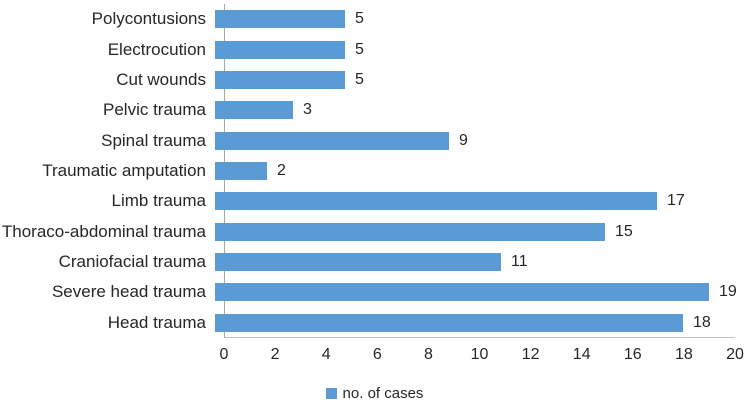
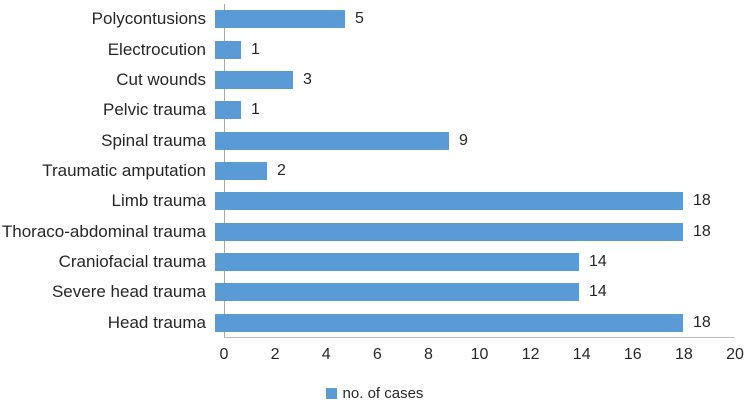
Electrocution: 5 -> 1
Cut wounds: 5 -> 3
Pelvic trauma: 3 -> 1
Limb trauma: 17 -> 18
Thoraco-abdominal trauma: 15 -> 18
Craniofacial trauma: 11 -> 14
Severe head trauma: 19 -> 14
